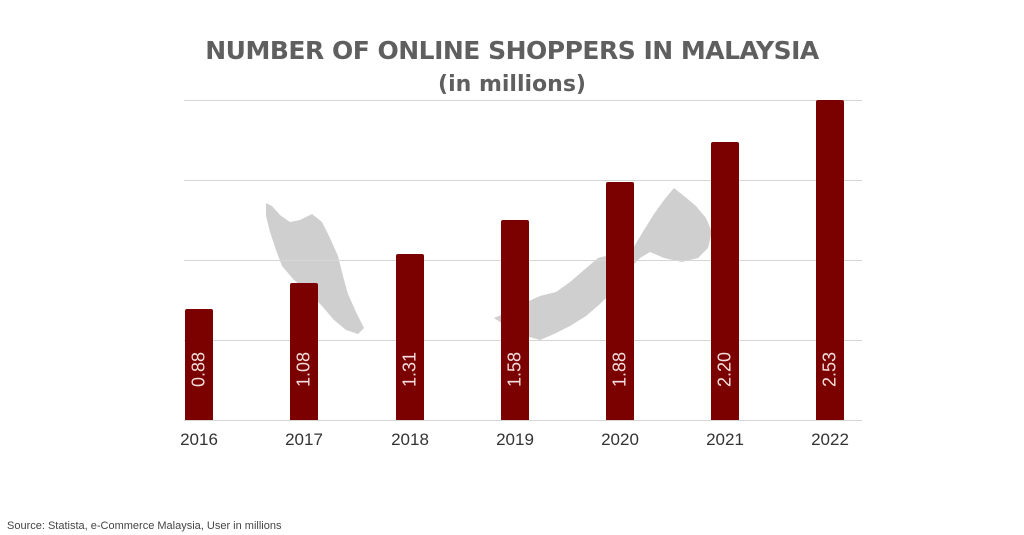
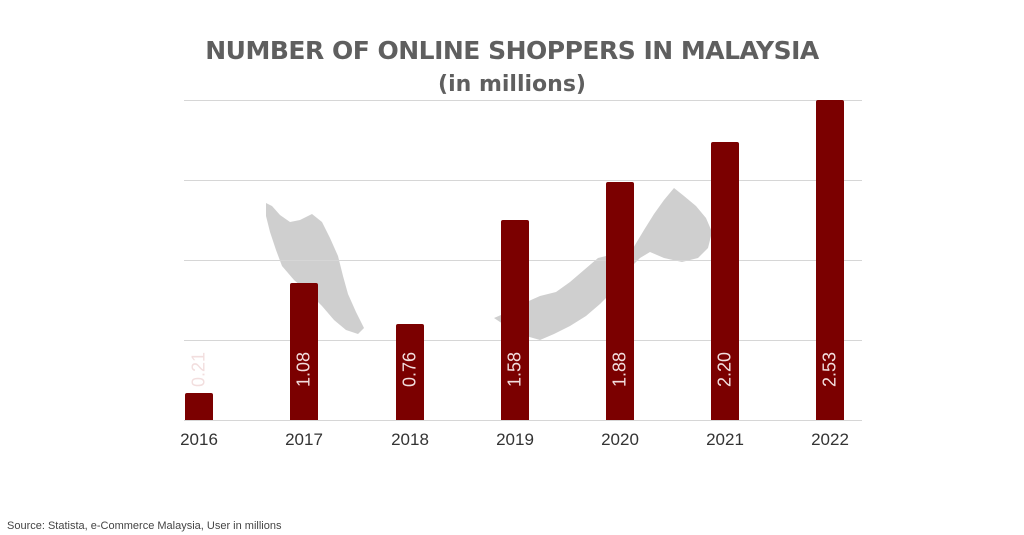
2016: 0.88 -> 0.21
2018: 1.31 -> 0.76
